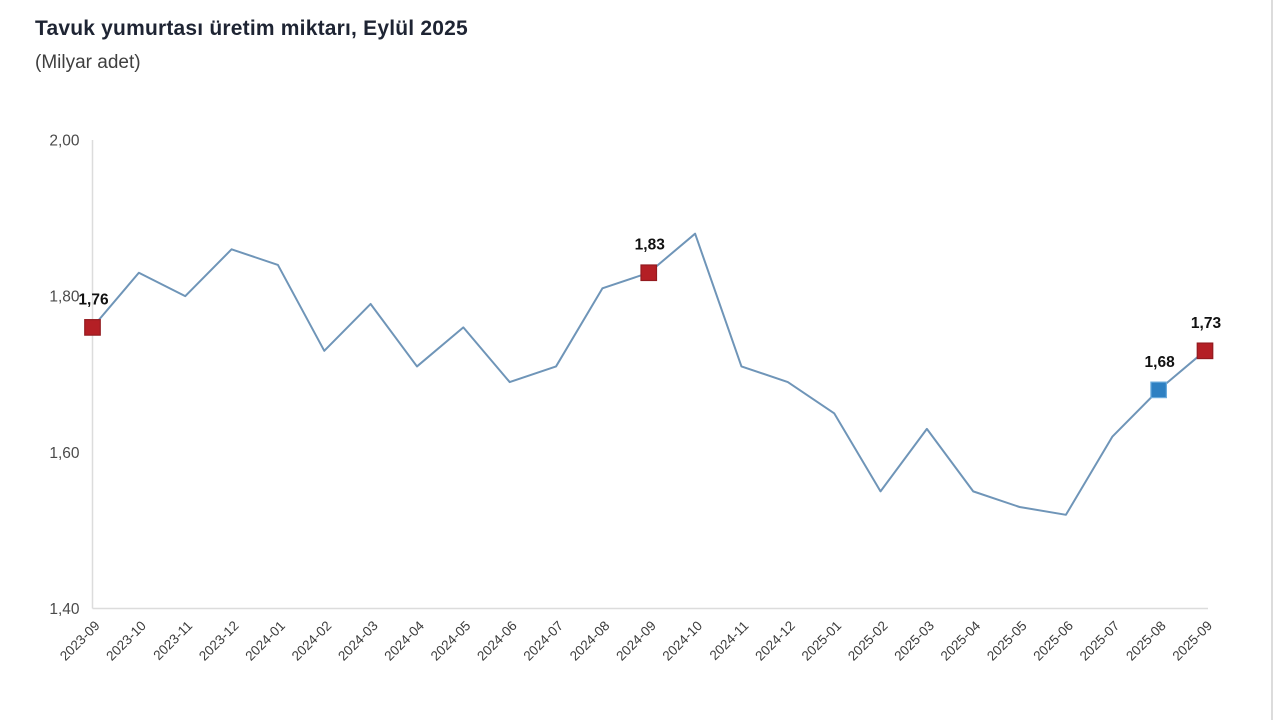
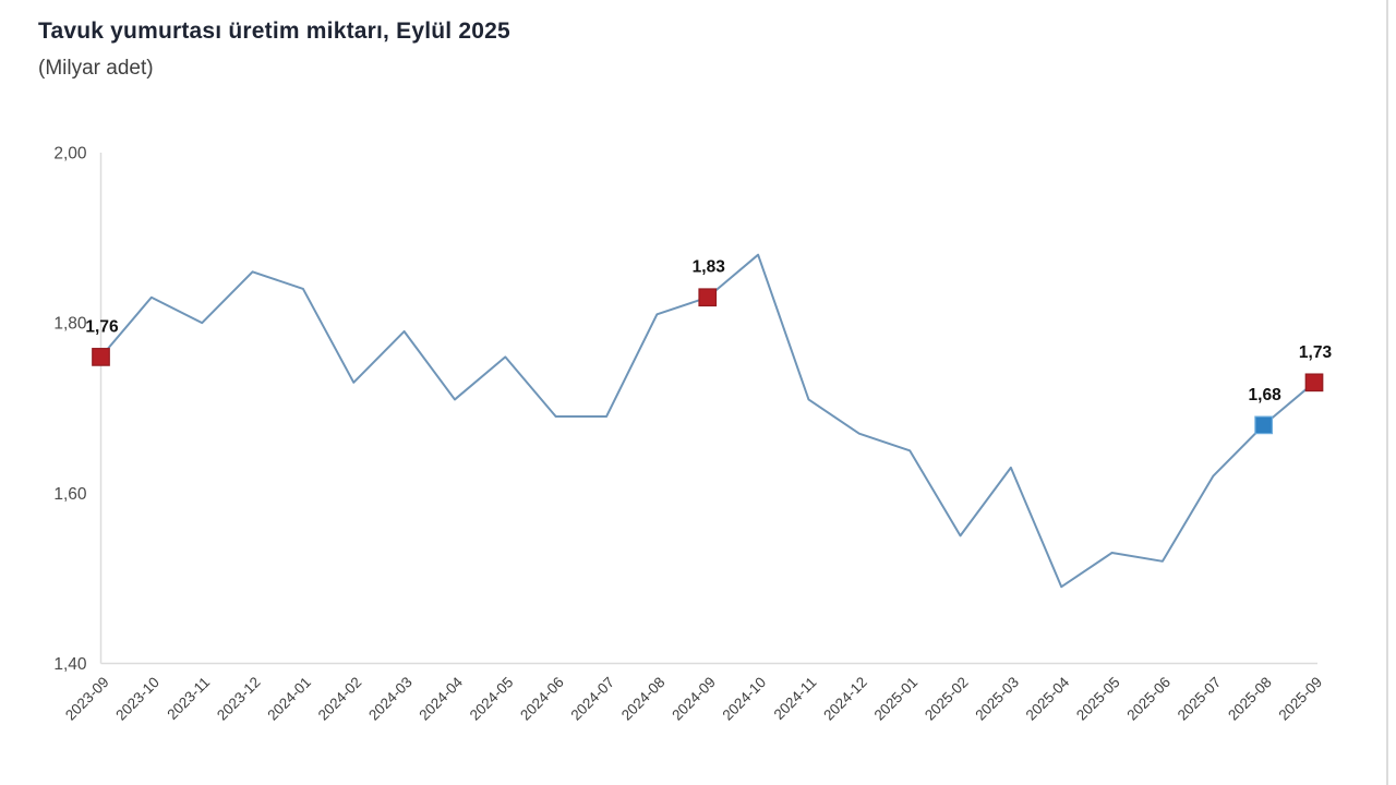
2024-07: 1,71 -> 1,69
2024-12: 1,69 -> 1,67
2025-04: 1,55 -> 1,49
